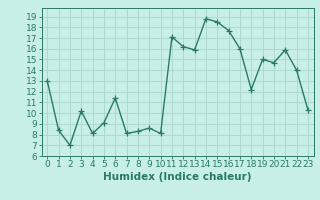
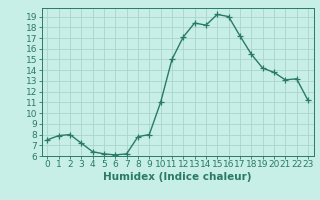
0: 13.0 -> 7.5
1: 8.4 -> 7.9
2: 7.0 -> 8.0
3: 10.2 -> 7.2
4: 8.1 -> 6.4
5: 9.1 -> 6.2
6: 11.4 -> 6.1
7: 8.1 -> 6.2
8: 8.3 -> 7.8
9: 8.6 -> 8.0
10: 8.1 -> 11.0
11: 17.1 -> 15.0
12: 16.2 -> 17.1
13: 15.9 -> 18.4
14: 18.8 -> 18.2
15: 18.5 -> 19.2
16: 17.7 -> 19.0
17: 16.0 -> 17.2
18: 12.2 -> 15.5
19: 15.0 -> 14.2
20: 14.7 -> 13.8
21: 15.9 -> 13.1
22: 14.0 -> 13.2
23: 10.3 -> 11.2
